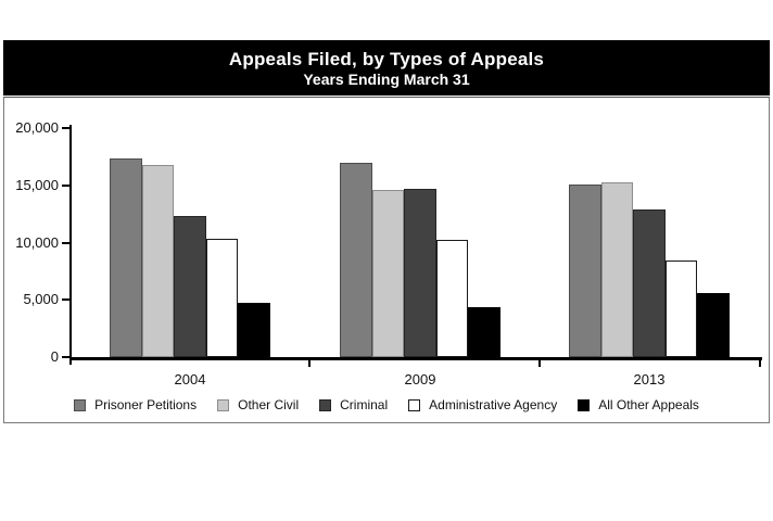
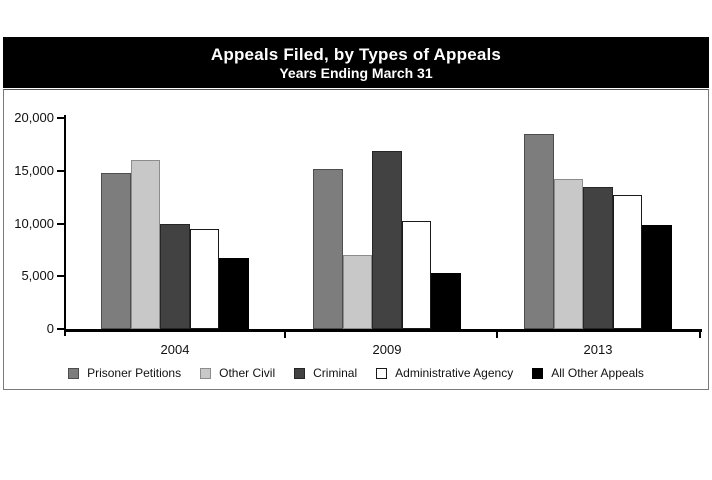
Prisoner Petitions/2004: 17300 -> 14800
Other Civil/2004: 16800 -> 16000
Criminal/2004: 12300 -> 10000
Administrative Agency/2004: 10300 -> 9500
All Other Appeals/2004: 4700 -> 6700
Prisoner Petitions/2009: 17000 -> 15200
Other Civil/2009: 14600 -> 7000
Criminal/2009: 14700 -> 16900
All Other Appeals/2009: 4400 -> 5300
Prisoner Petitions/2013: 15100 -> 18500
Other Civil/2013: 15300 -> 14200
Criminal/2013: 12900 -> 13500
Administrative Agency/2013: 8400 -> 12700
All Other Appeals/2013: 5600 -> 9900
